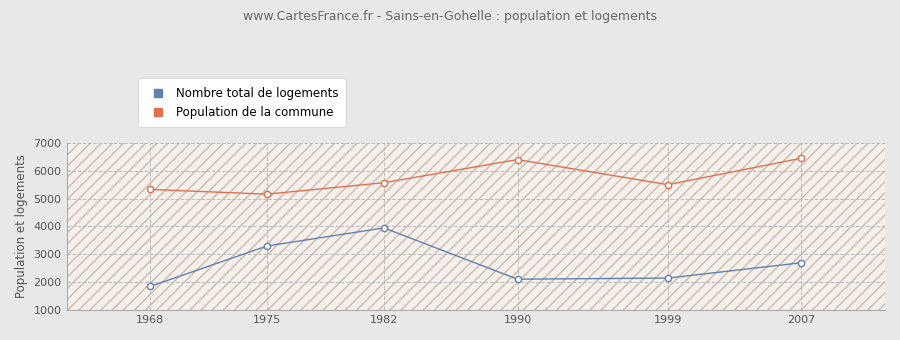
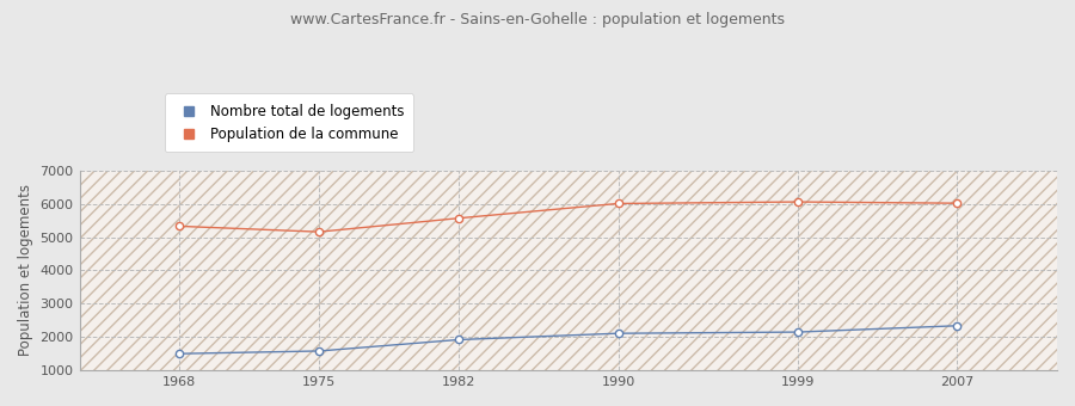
Nombre total de logements/1968: 1850 -> 1500
Nombre total de logements/1975: 3300 -> 1580
Nombre total de logements/1982: 3950 -> 1920
Population de la commune/1990: 6400 -> 6010
Population de la commune/1999: 5500 -> 6060
Nombre total de logements/2007: 2700 -> 2340
Population de la commune/2007: 6450 -> 6020
